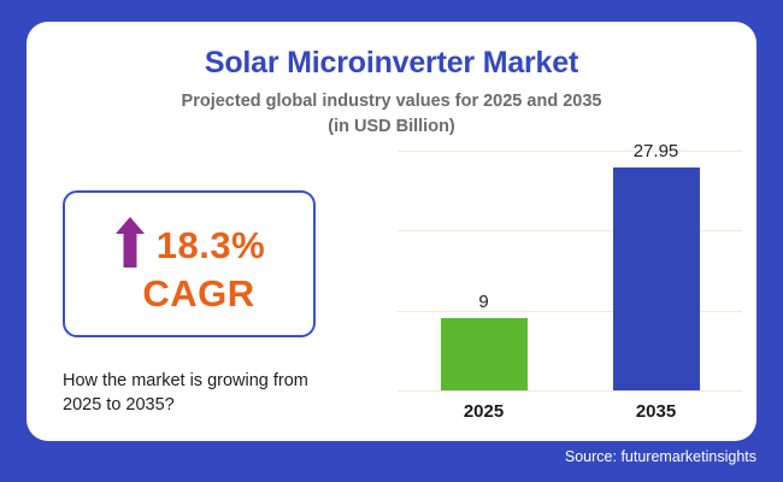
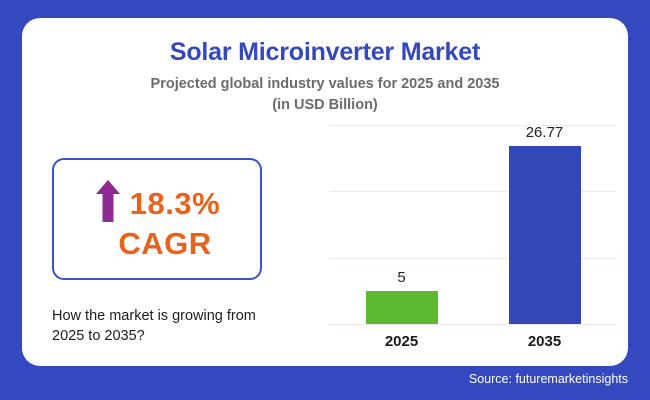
2025: 9 -> 5
2035: 27.95 -> 26.77
